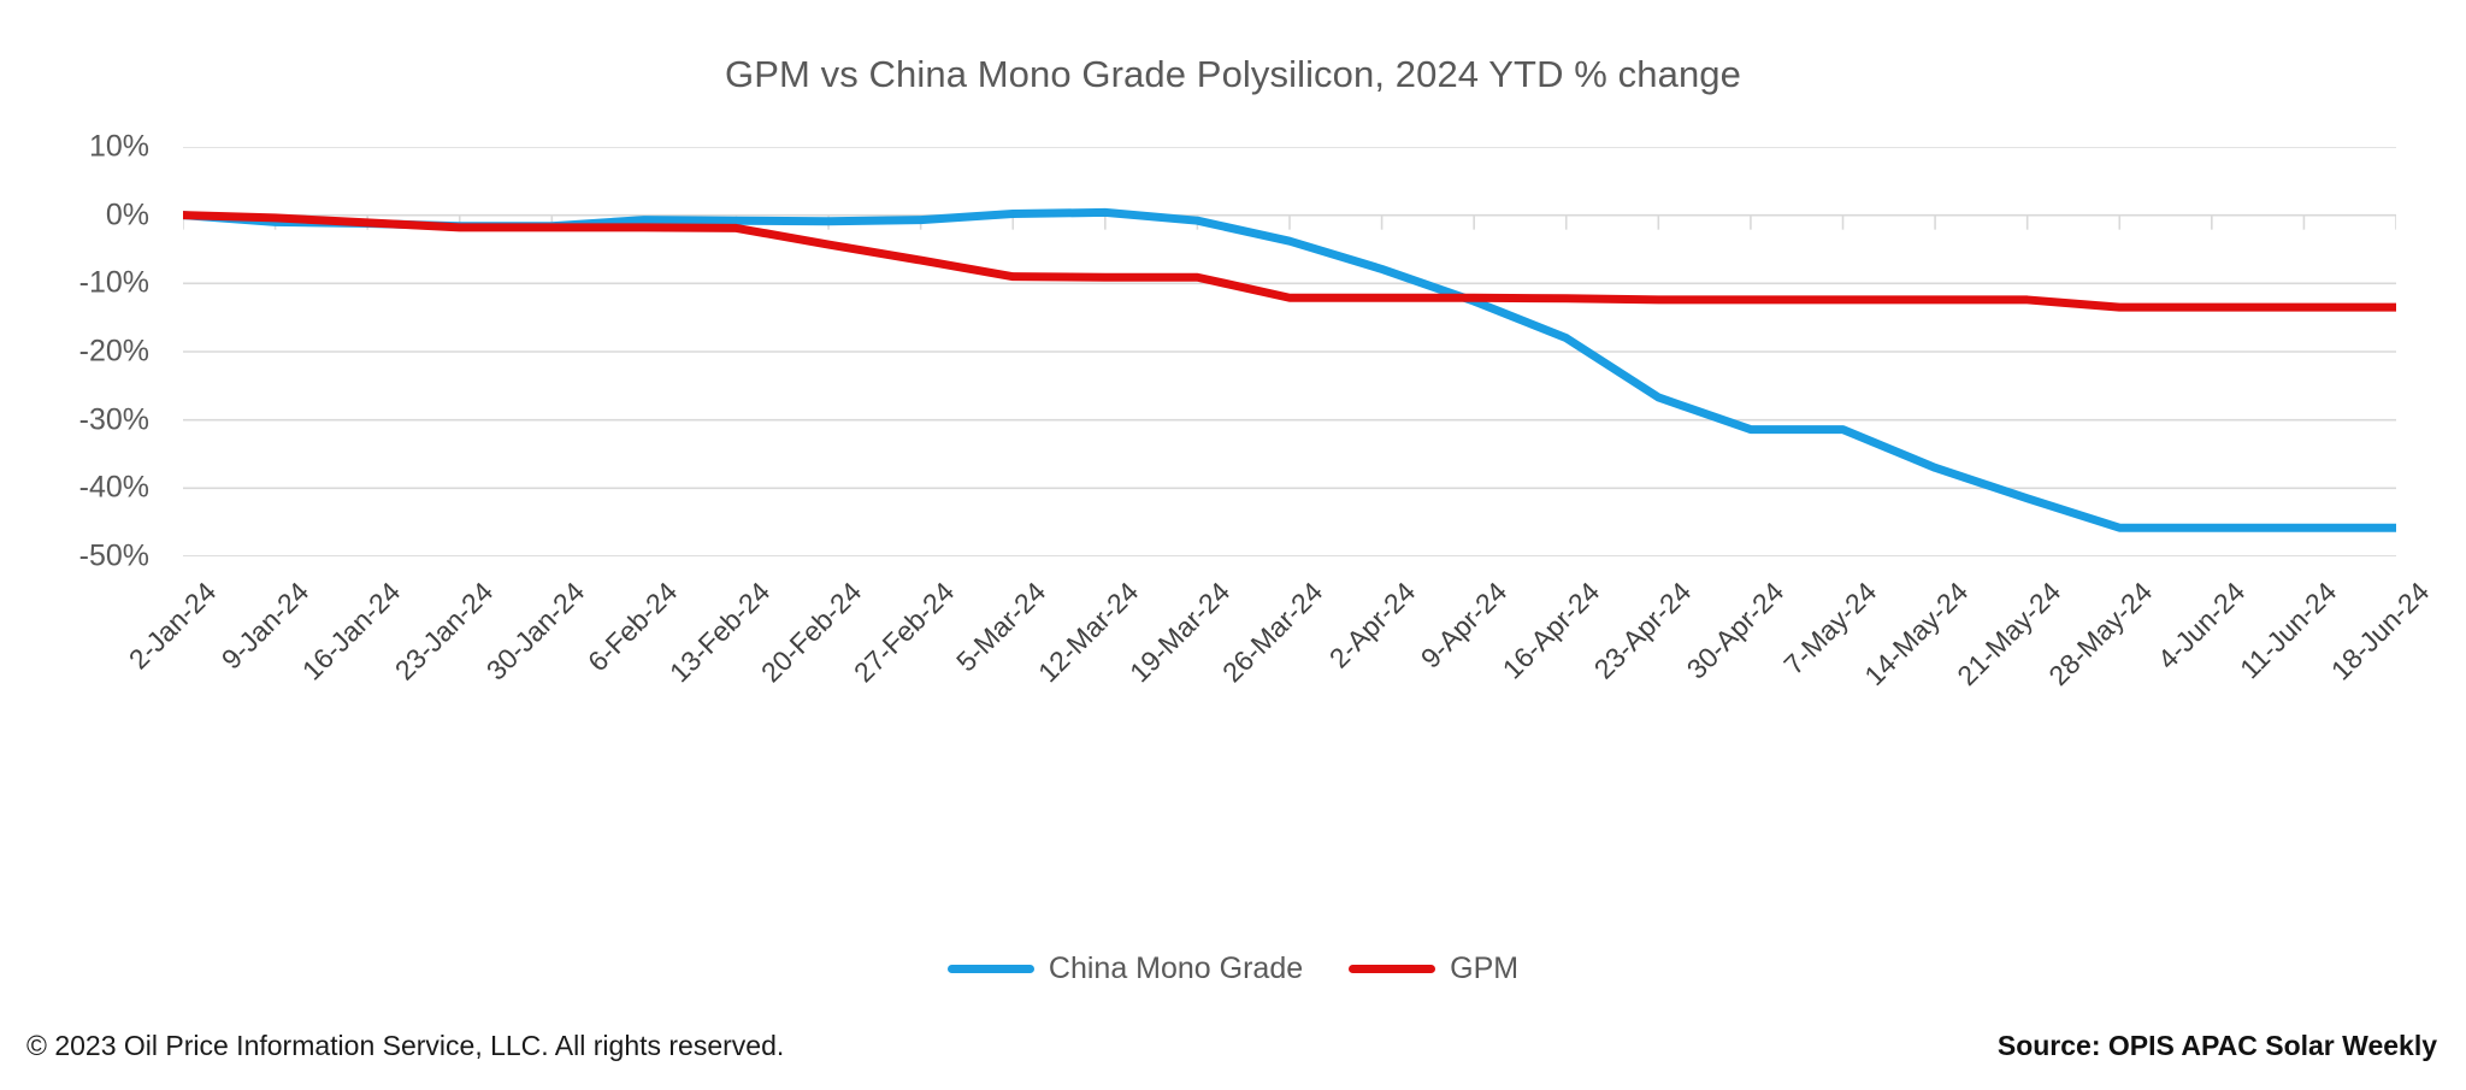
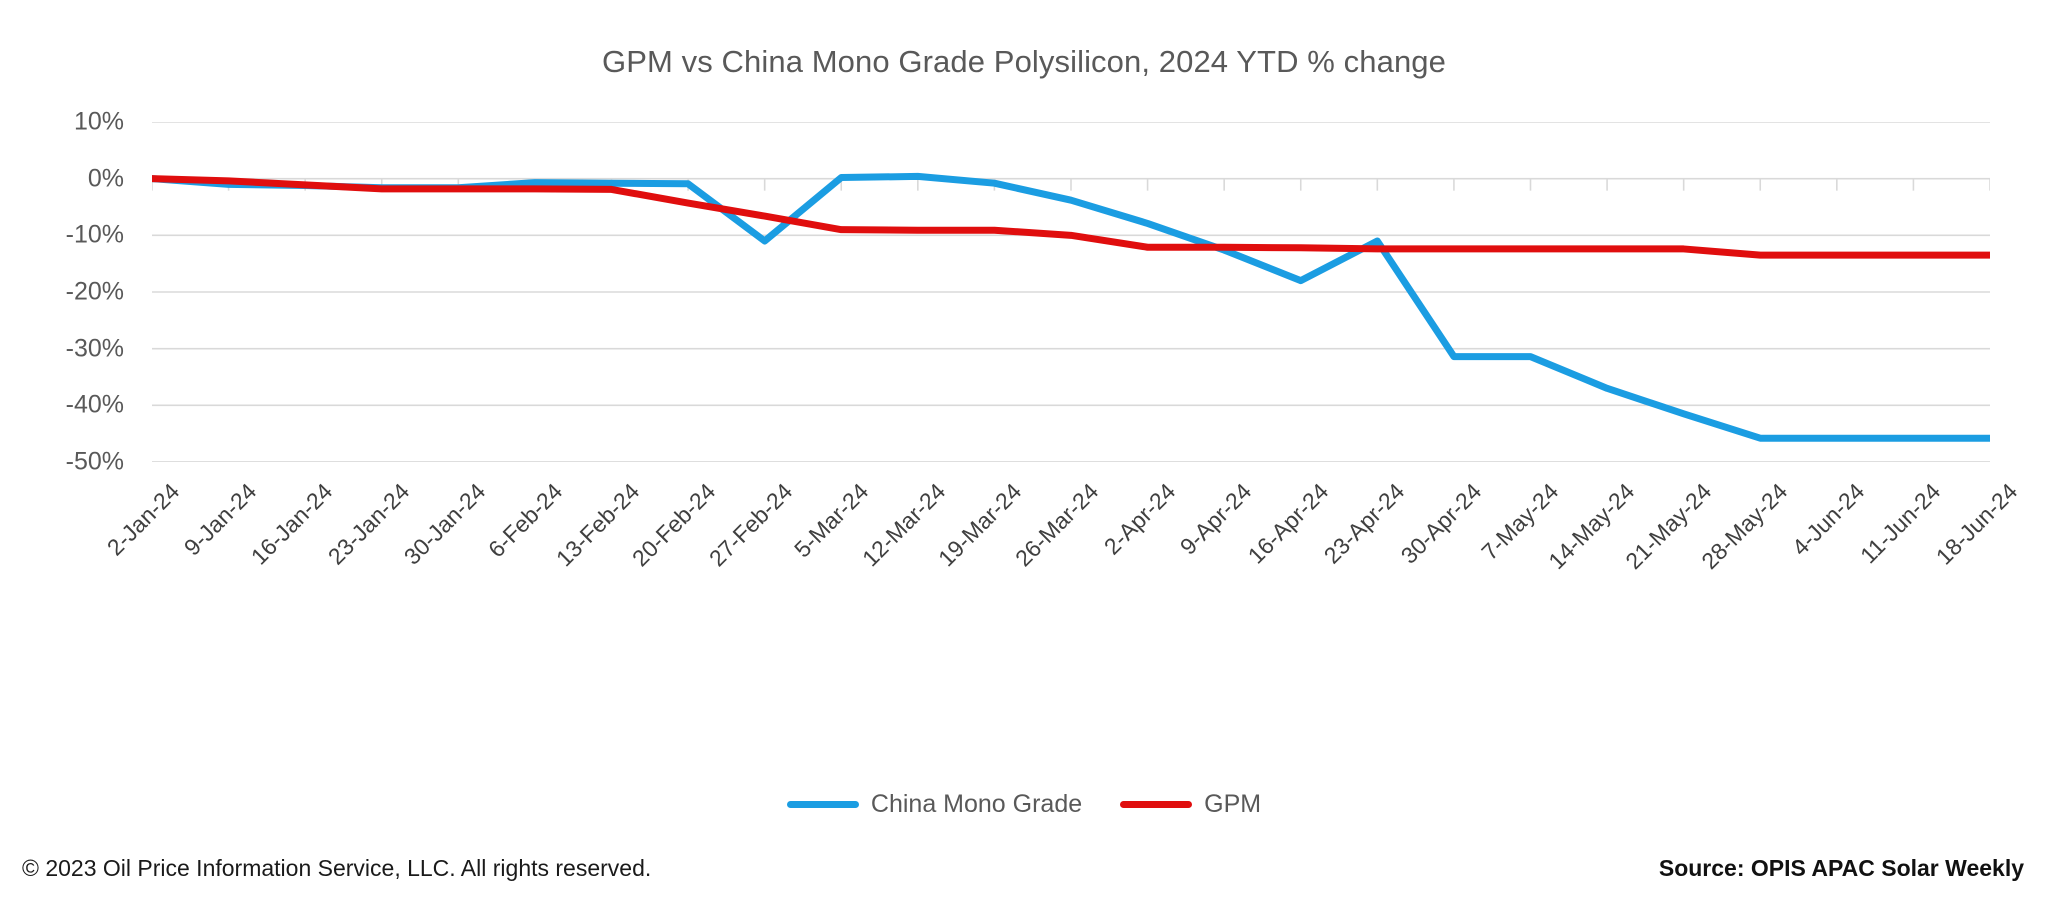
China Mono Grade/27-Feb-24: -1% -> -11%
GPM/26-Mar-24: -12% -> -10%
China Mono Grade/23-Apr-24: -27% -> -11%
